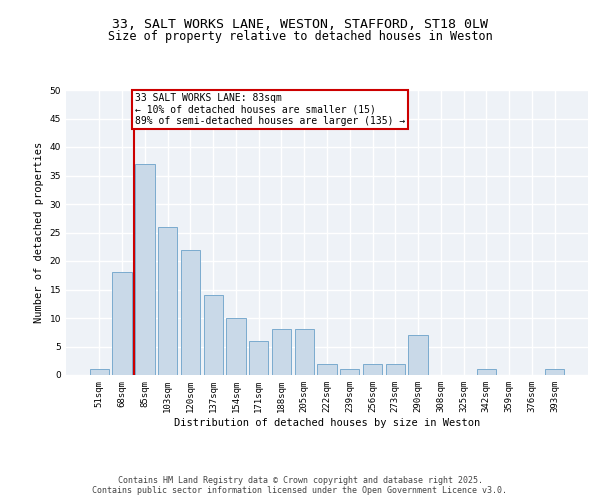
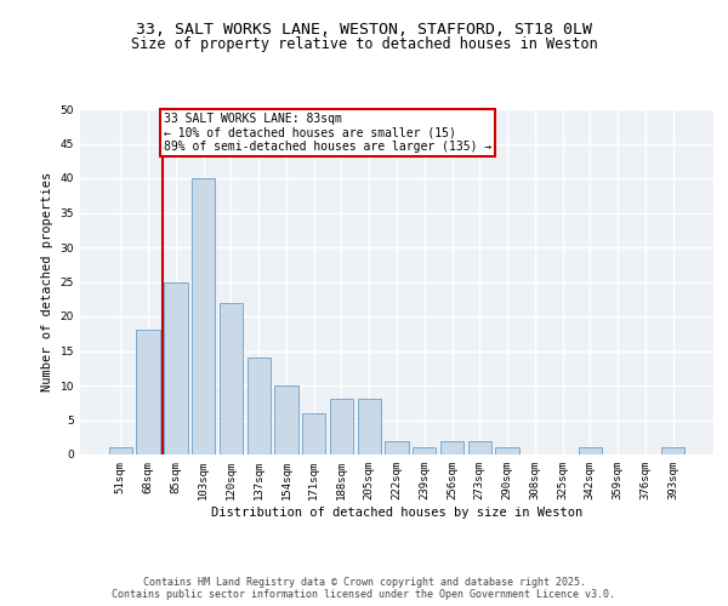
85sqm: 37 -> 25
103sqm: 26 -> 40
290sqm: 7 -> 1
